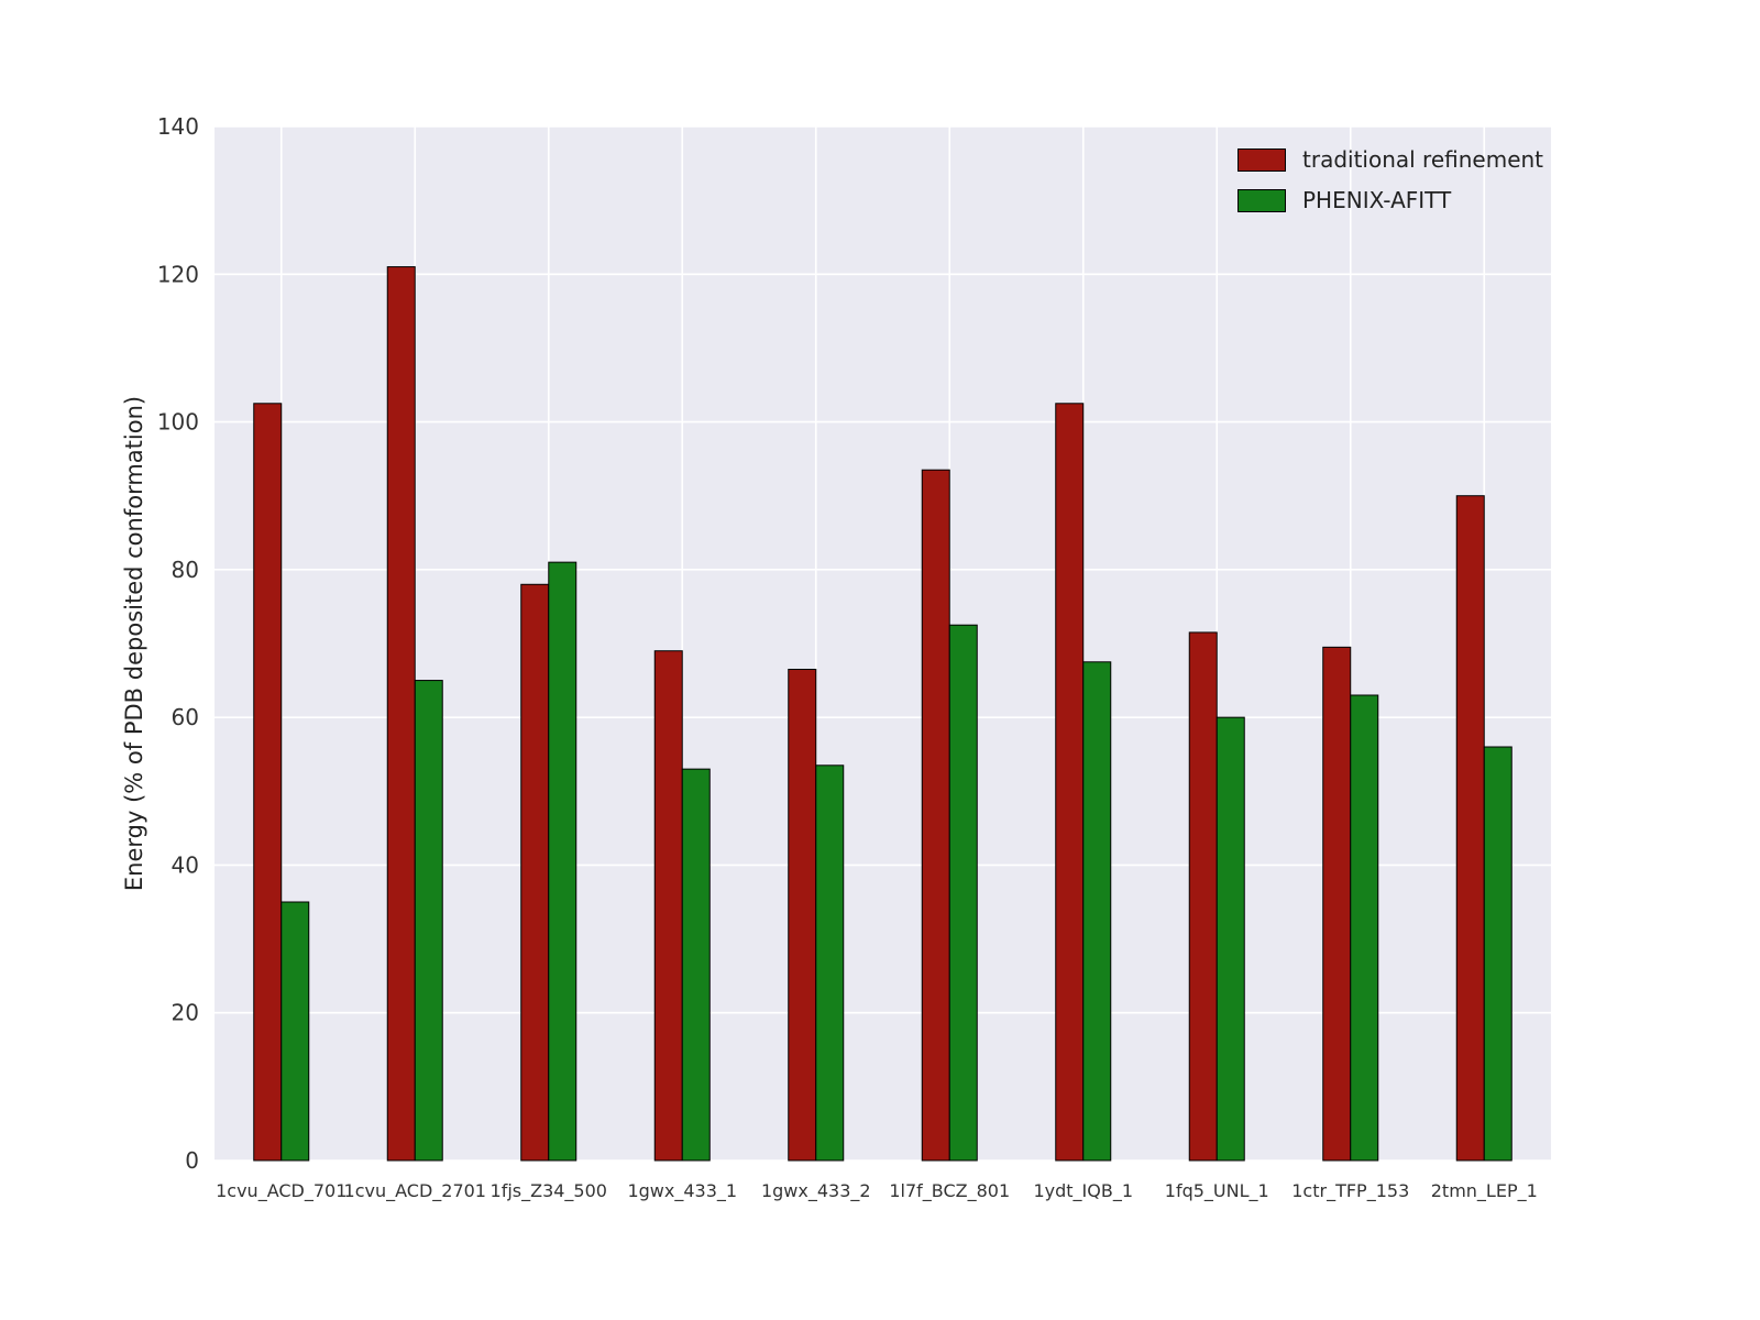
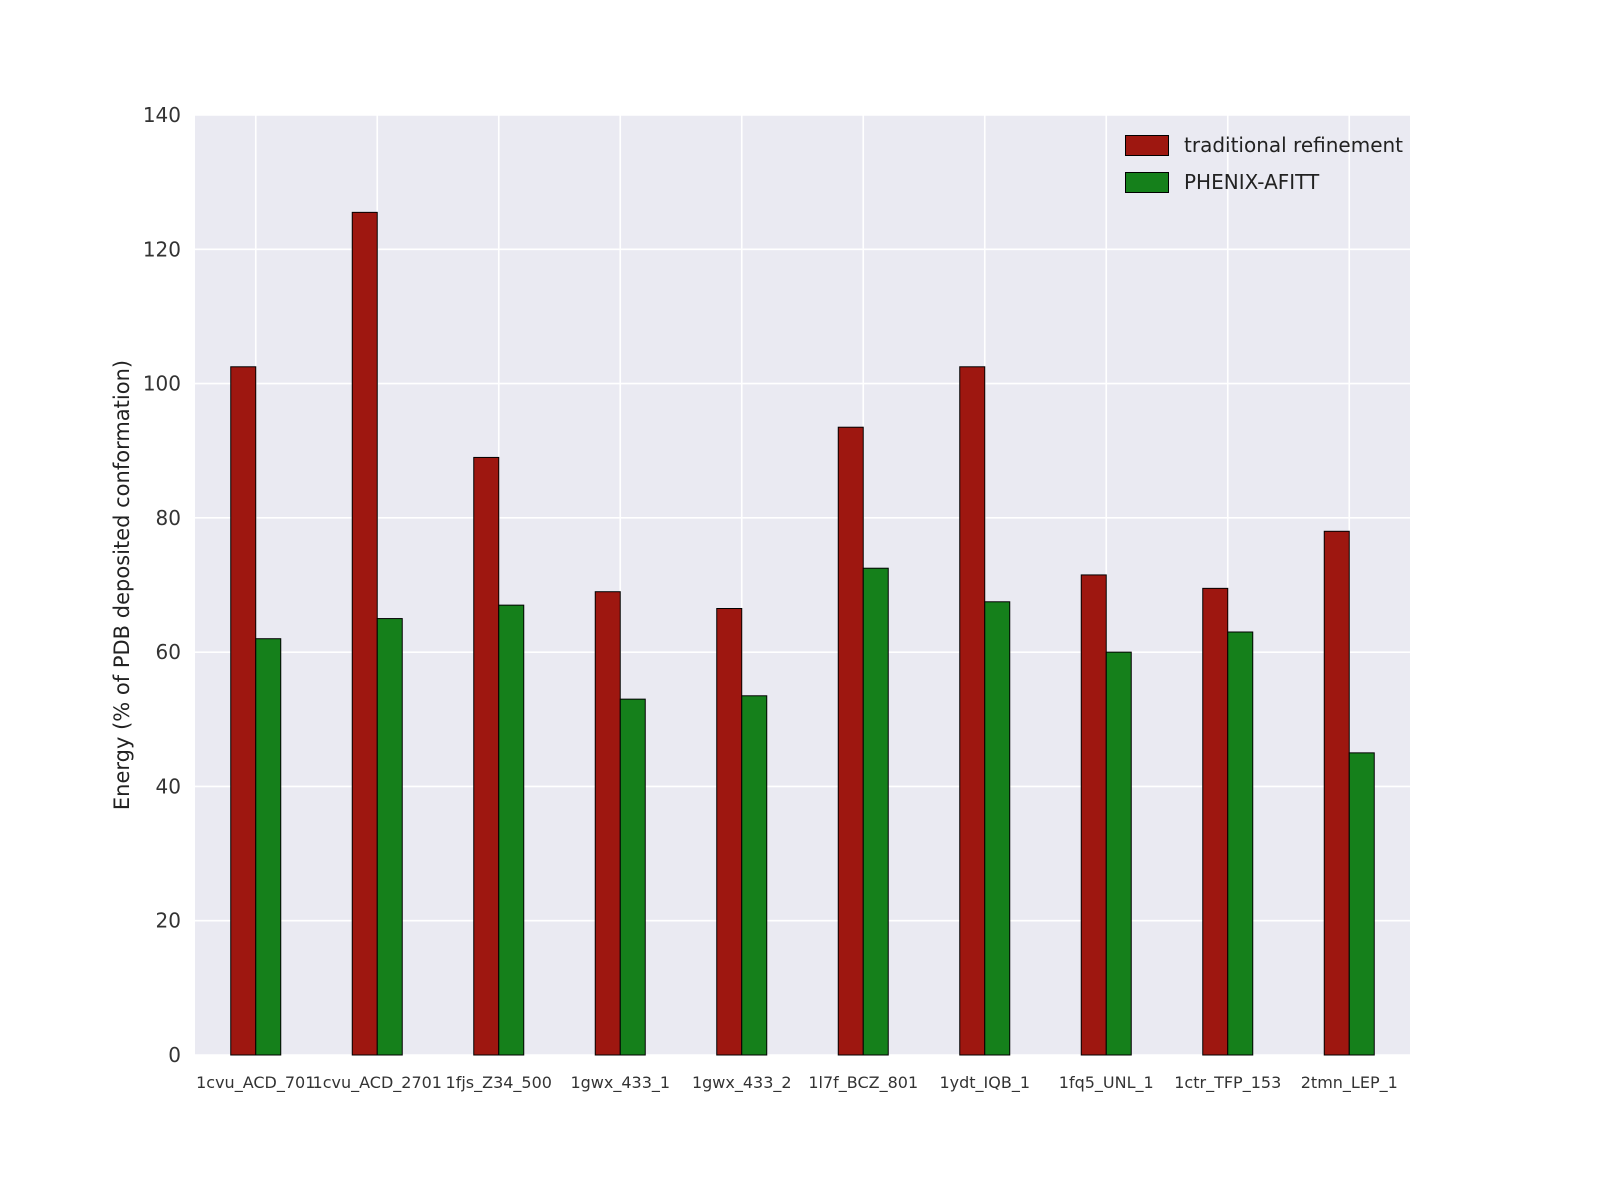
PHENIX-AFITT/1cvu_ACD_701: 35 -> 62
traditional refinement/1cvu_ACD_2701: 121 -> 126
traditional refinement/1fjs_Z34_500: 78 -> 89
PHENIX-AFITT/1fjs_Z34_500: 81 -> 67
traditional refinement/2tmn_LEP_1: 90 -> 78
PHENIX-AFITT/2tmn_LEP_1: 56 -> 45
